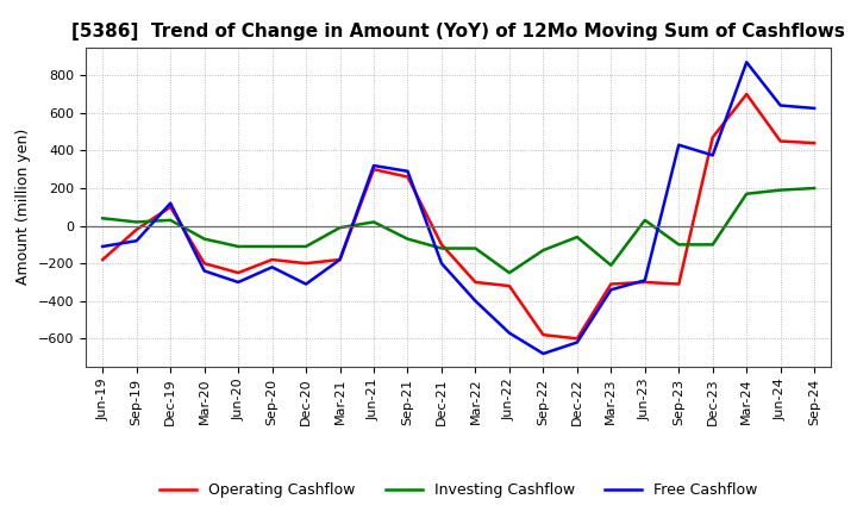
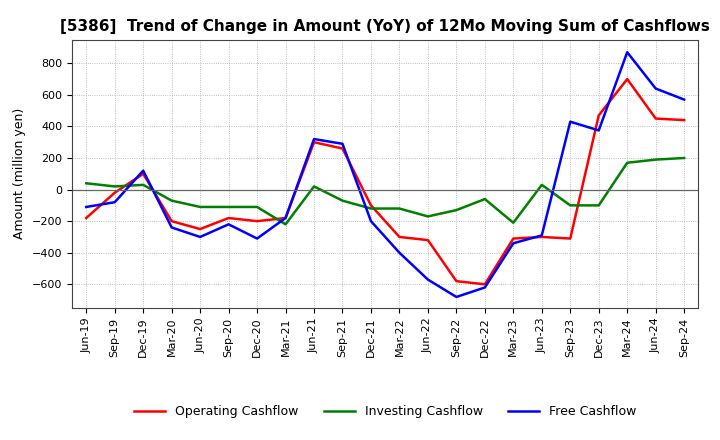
Investing Cashflow/Mar-21: -10 -> -220
Investing Cashflow/Jun-22: -250 -> -170
Free Cashflow/Sep-24: 620 -> 570
